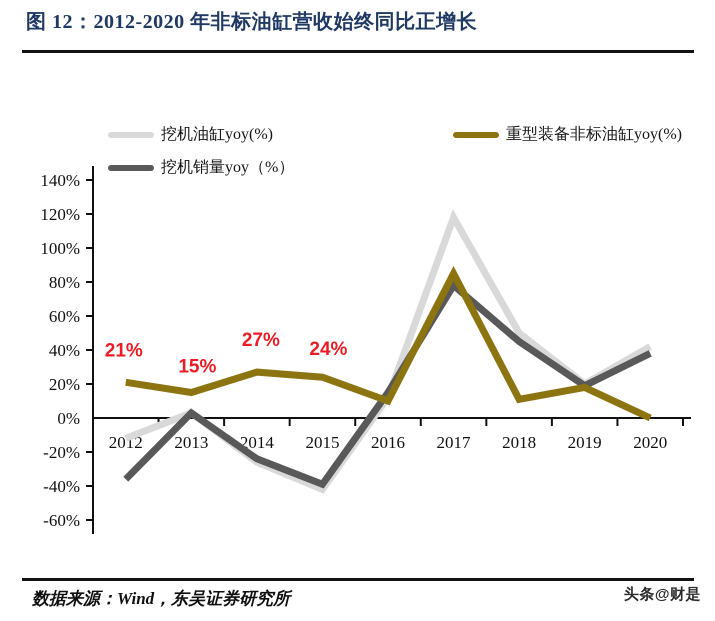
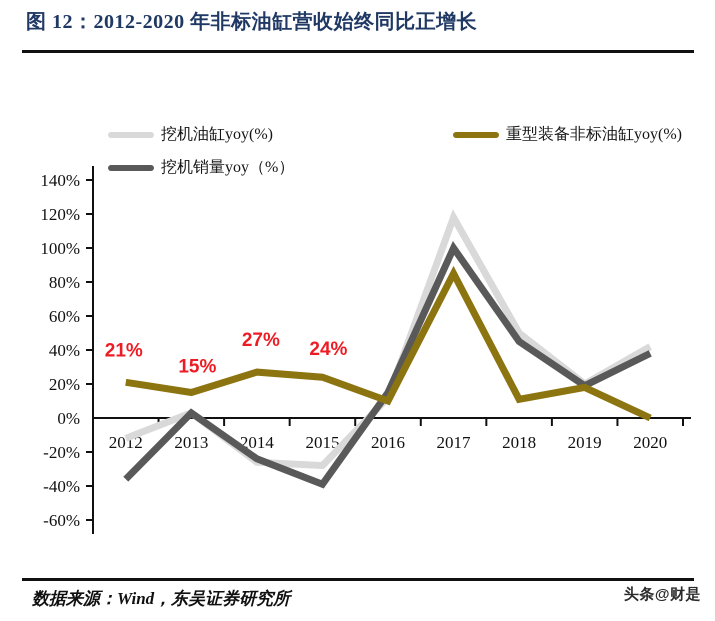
挖机油缸yoy(%)/2015: -42% -> -28%
挖机销量yoy（%）/2017: 78% -> 100%
